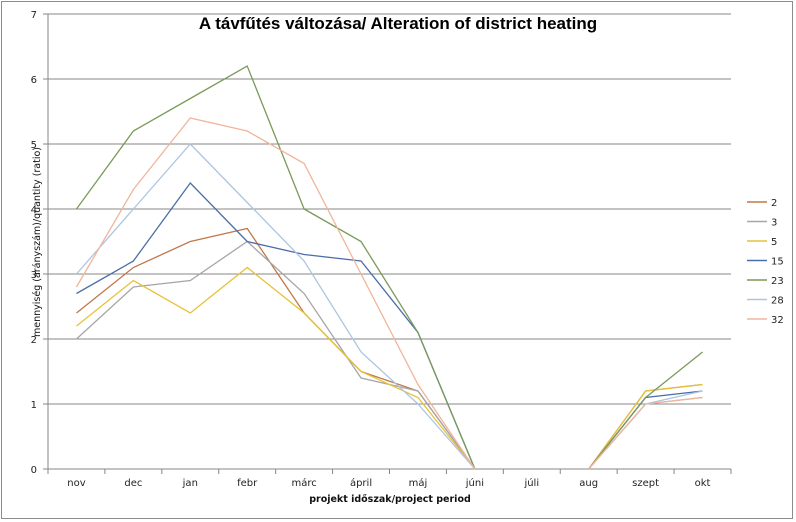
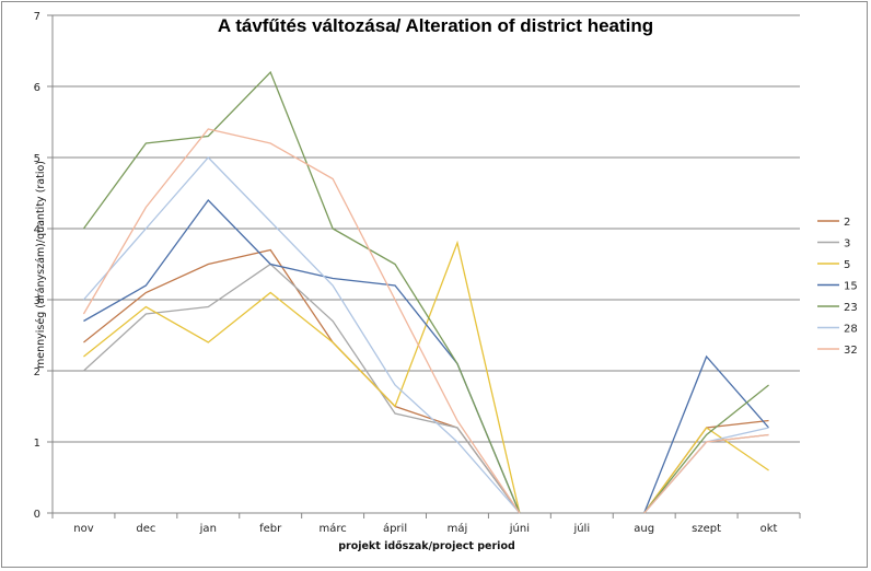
23/jan: 5.7 -> 5.3
5/máj: 1.1 -> 3.8
15/szept: 1.1 -> 2.2
5/okt: 1.3 -> 0.6
